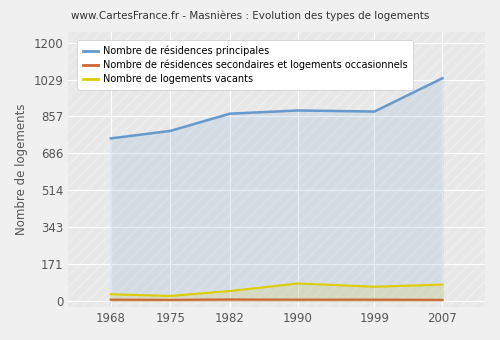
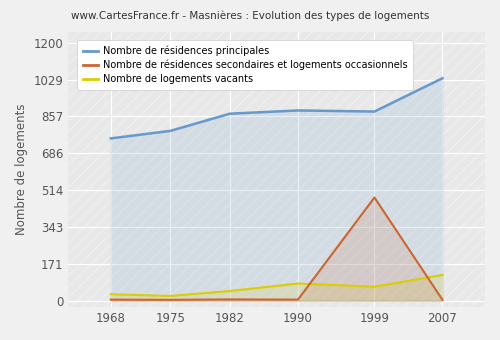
Nombre de résidences secondaires et logements occasionnels/1999: 5 -> 480
Nombre de logements vacants/2007: 75 -> 120
